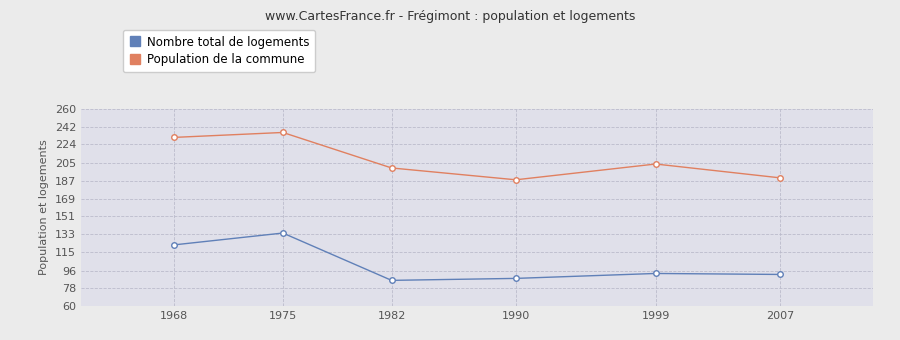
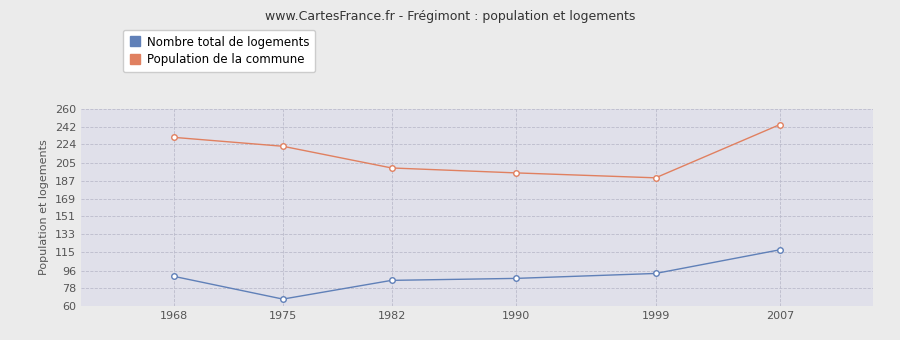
Nombre total de logements/1968: 122 -> 90
Nombre total de logements/1975: 134 -> 67
Population de la commune/1975: 236 -> 222
Population de la commune/1990: 188 -> 195
Population de la commune/1999: 204 -> 190
Nombre total de logements/2007: 92 -> 117
Population de la commune/2007: 190 -> 244
